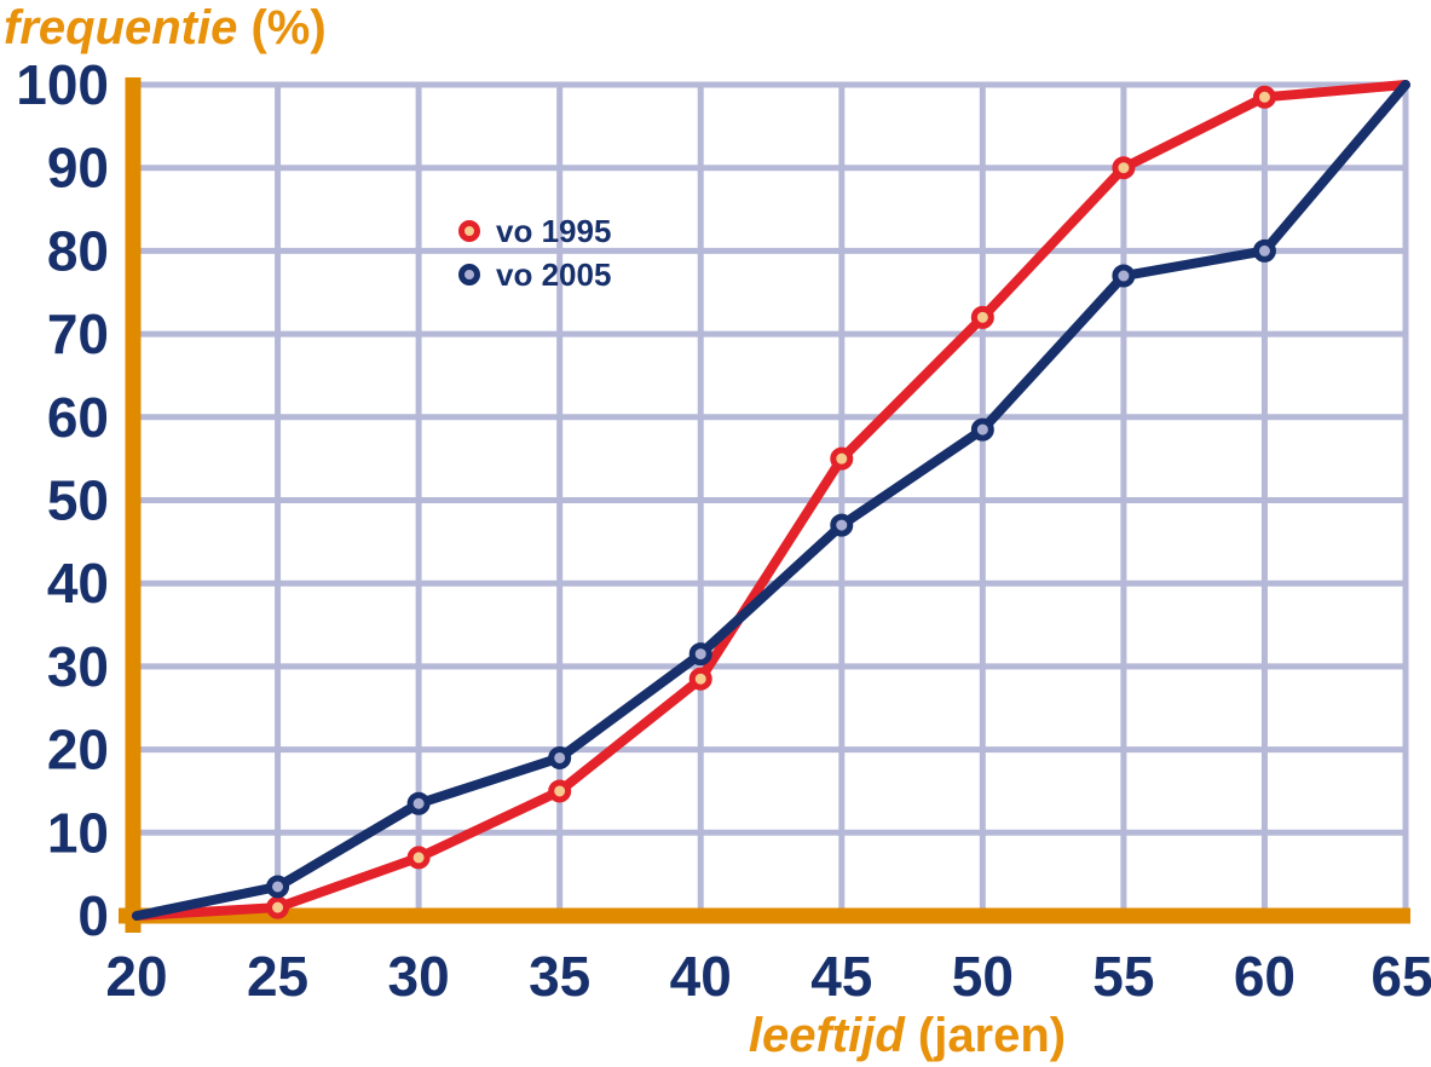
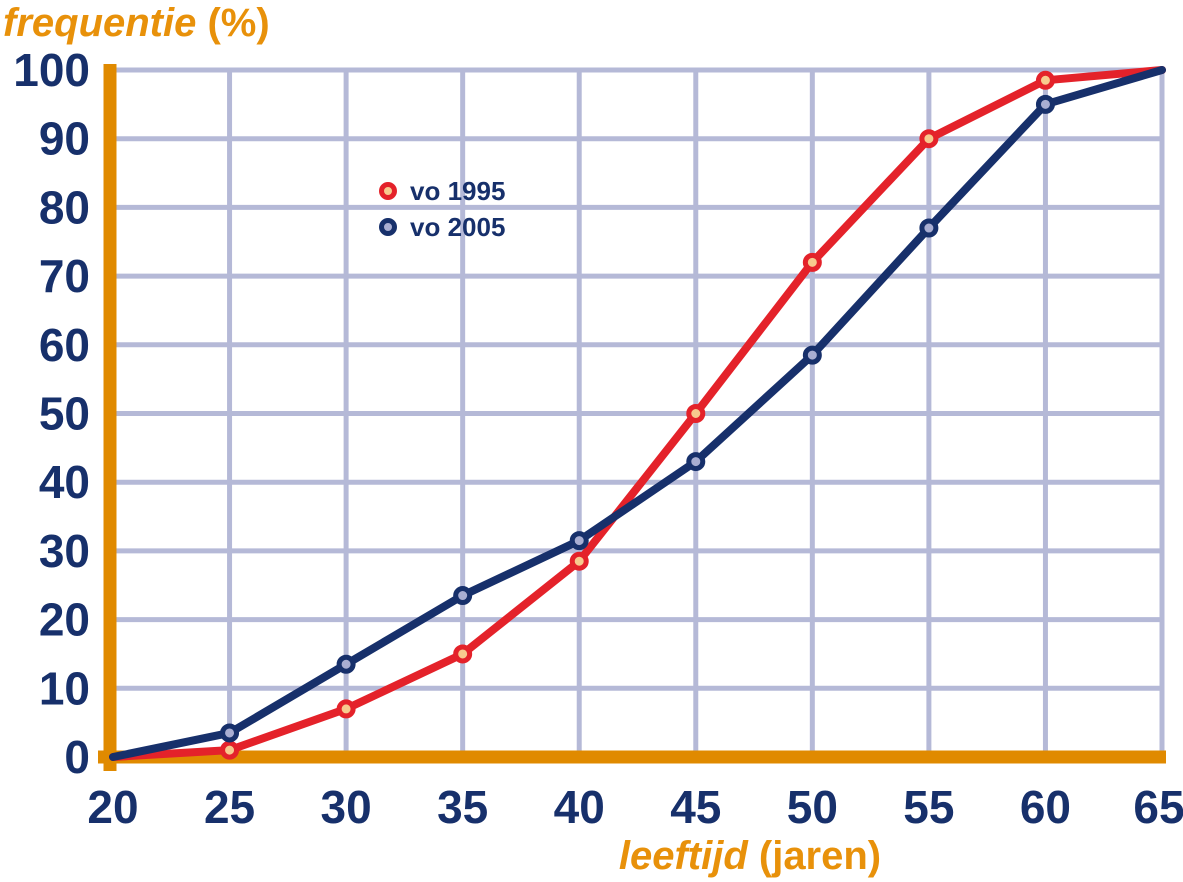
vo 2005/35: 19 -> 24
vo 1995/45: 55 -> 50
vo 2005/45: 47 -> 43
vo 2005/60: 80 -> 95
